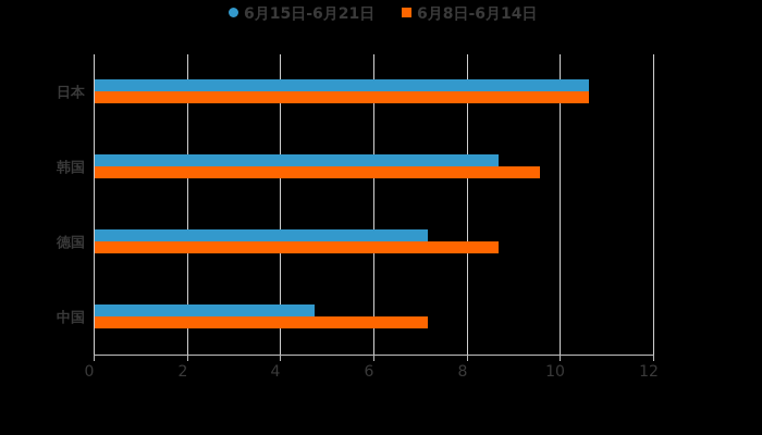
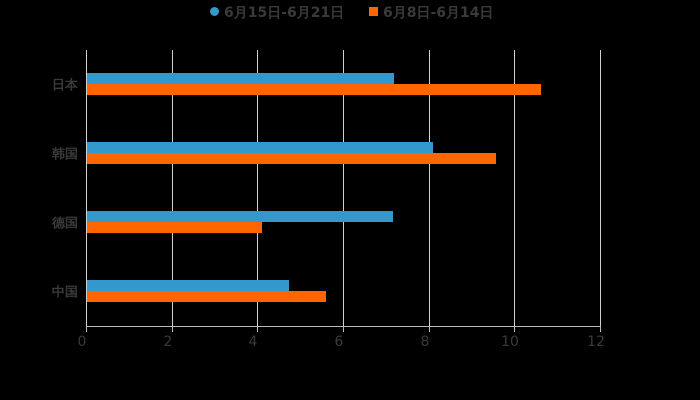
6月15日-6月21日/日本: 10.6 -> 7.2
6月15日-6月21日/韩国: 8.7 -> 8.1
6月8日-6月14日/德国: 8.7 -> 4.1
6月8日-6月14日/中国: 7.2 -> 5.6
